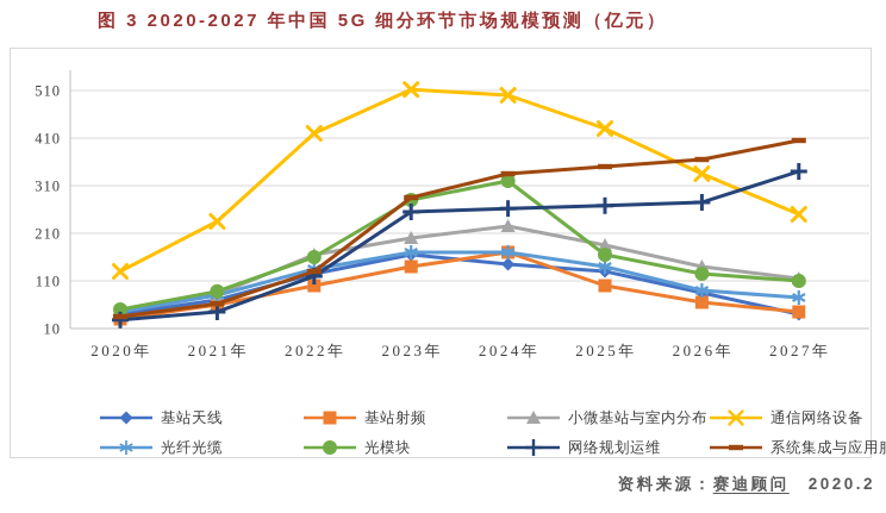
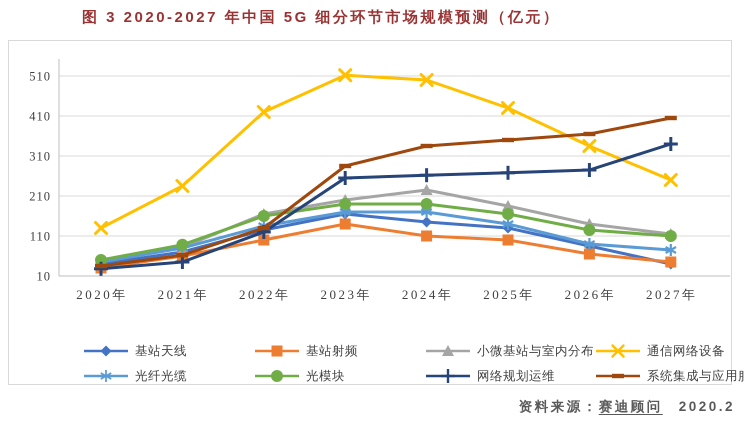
光模块/2023年: 280 -> 190
基站射频/2024年: 170 -> 110
光模块/2024年: 320 -> 190
